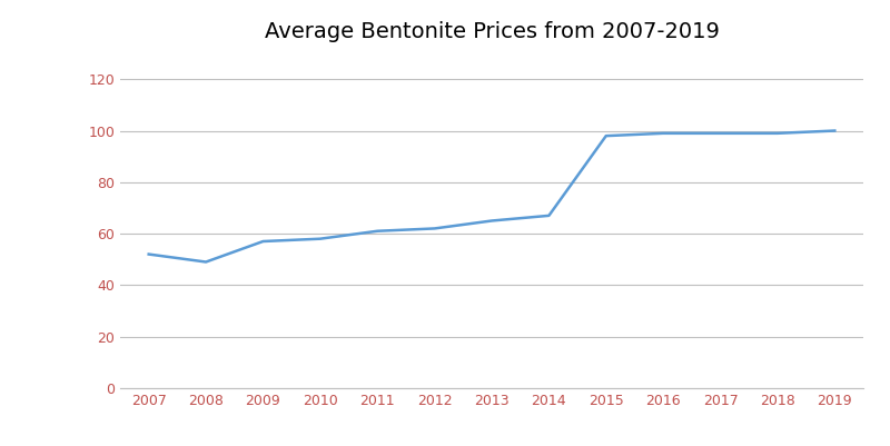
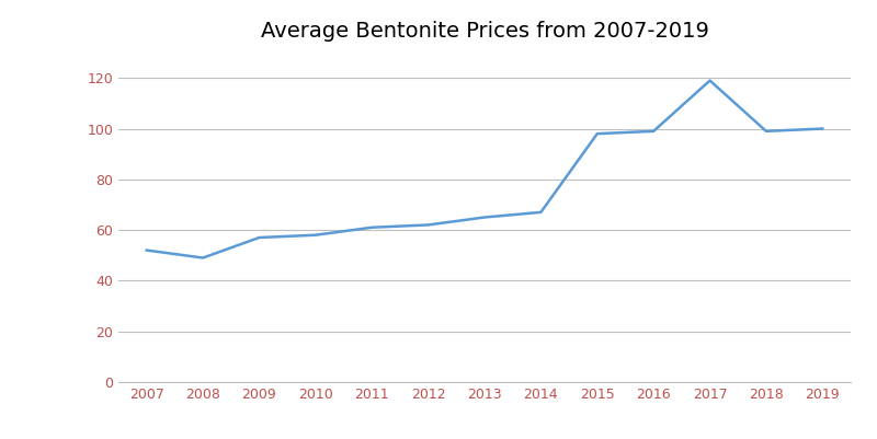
2017: 99 -> 119
